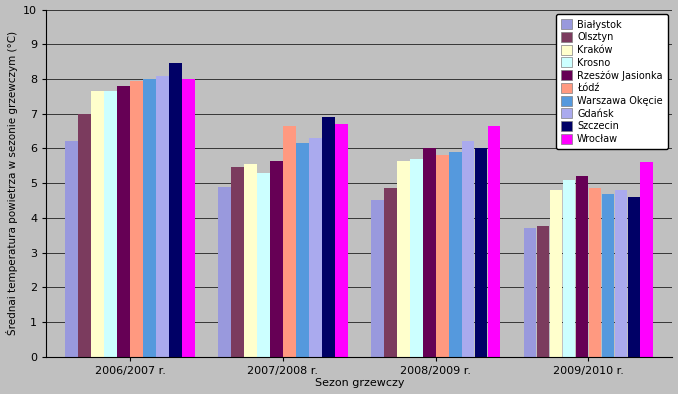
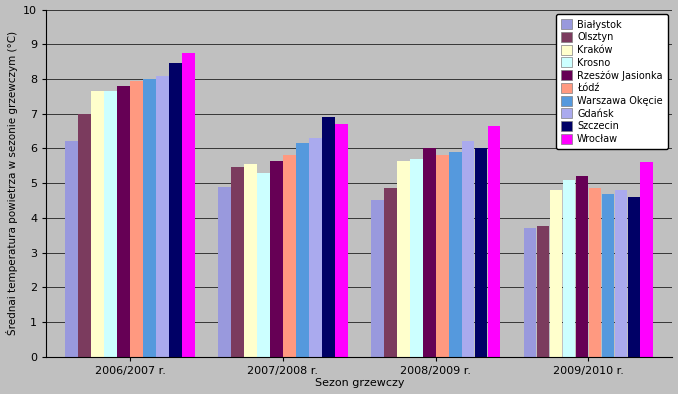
Wrocław/2006/2007 r.: 8.00 -> 8.75
Łódź/2007/2008 r.: 6.65 -> 5.80
